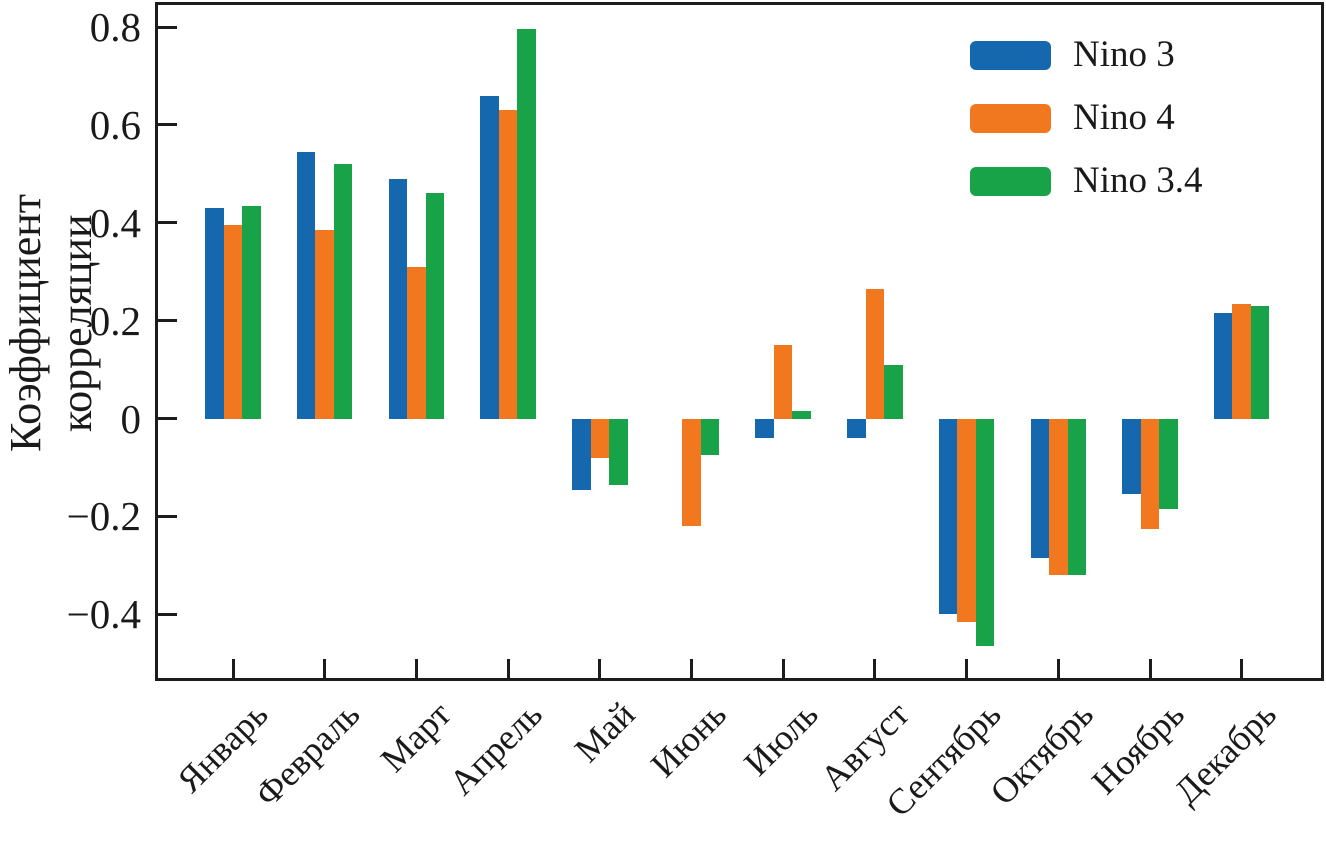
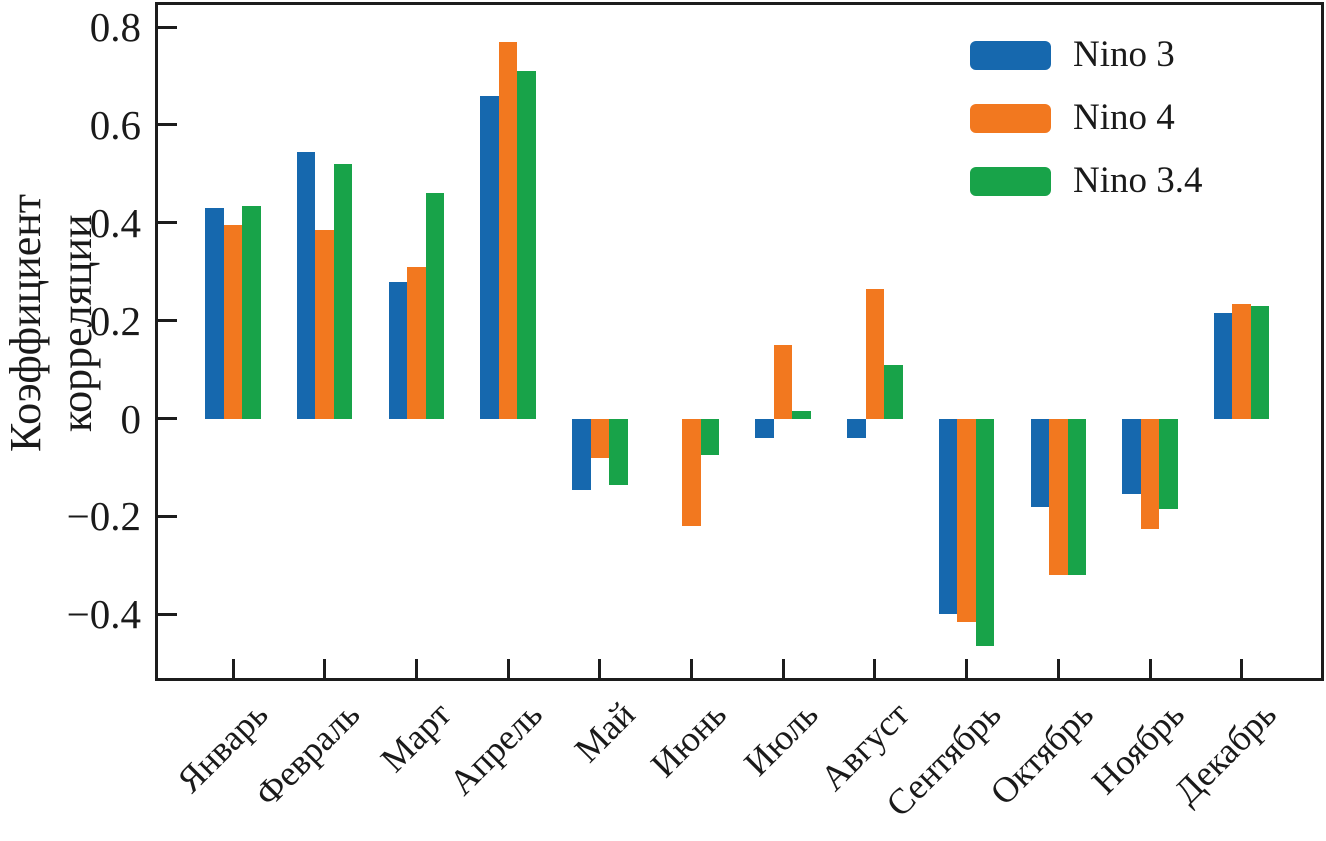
Nino 3/Март: 0.49 -> 0.28
Nino 4/Апрель: 0.63 -> 0.77
Nino 3.4/Апрель: 0.80 -> 0.71
Nino 3/Октябрь: -0.28 -> -0.18
